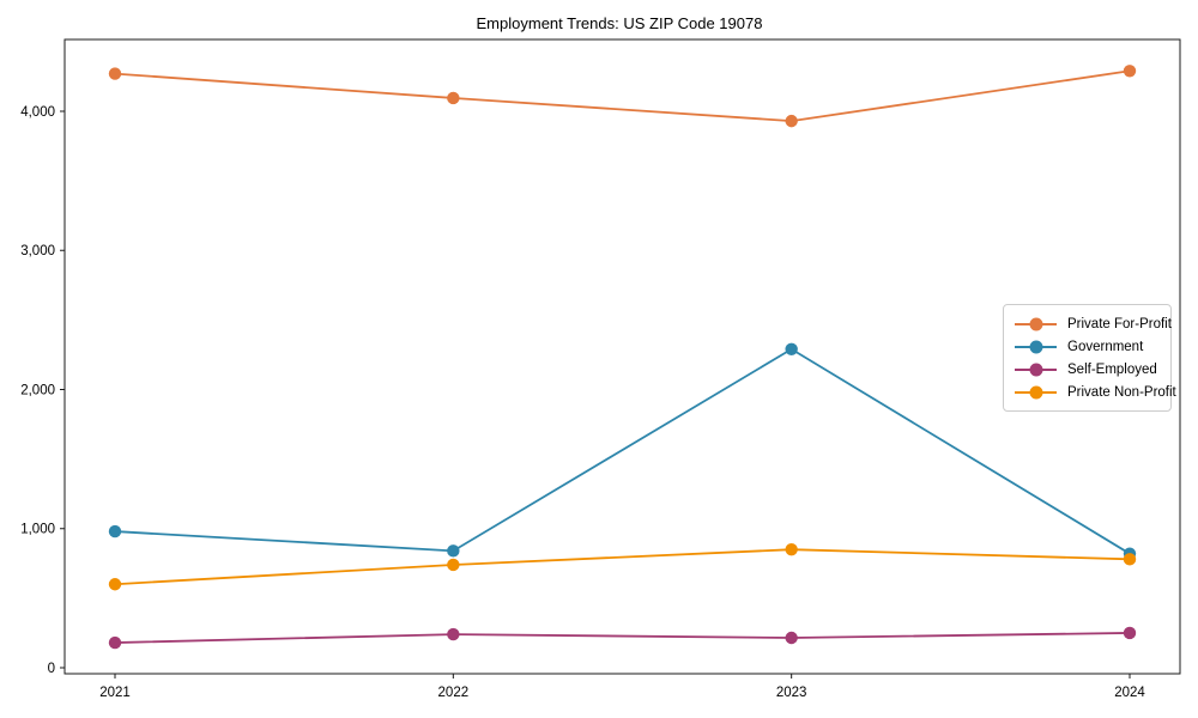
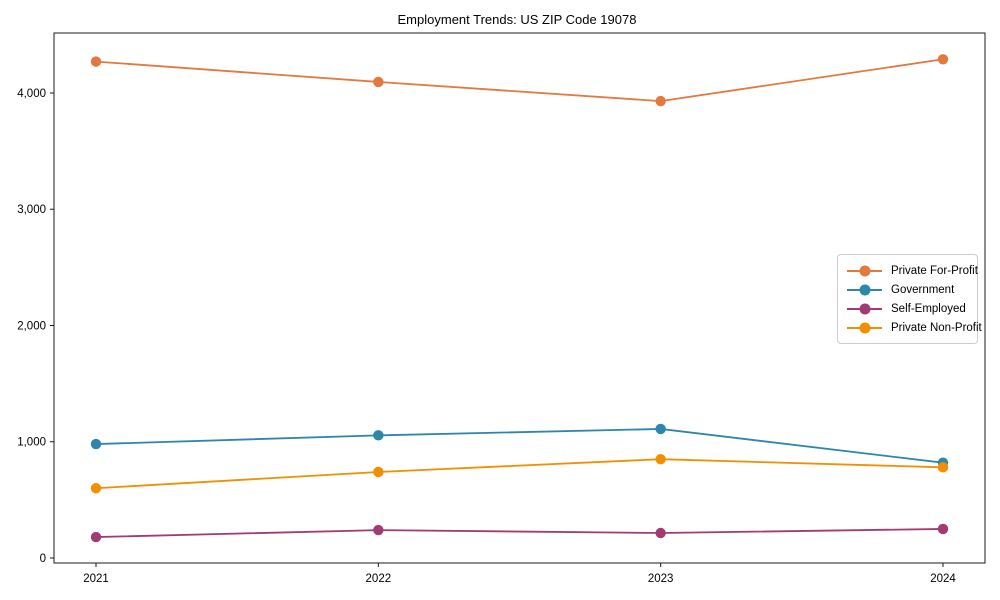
Government/2022: 840 -> 1060
Government/2023: 2290 -> 1110
